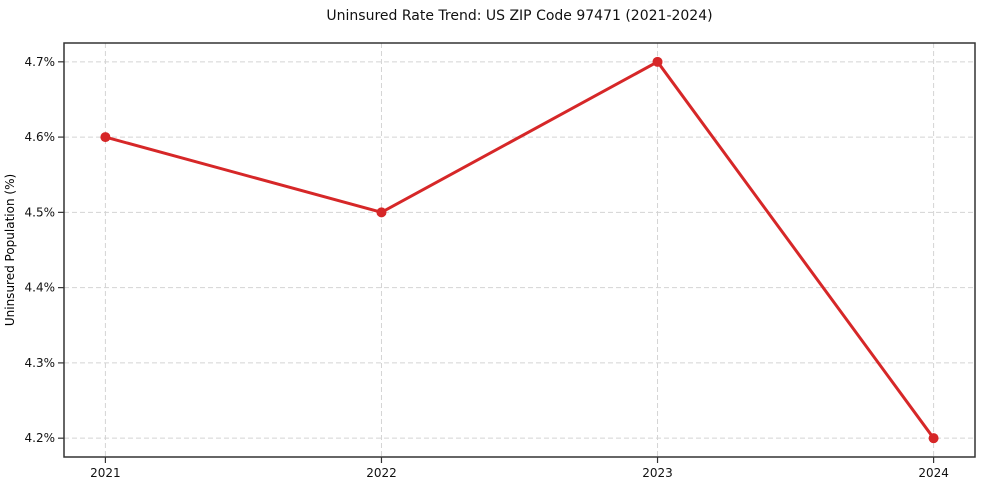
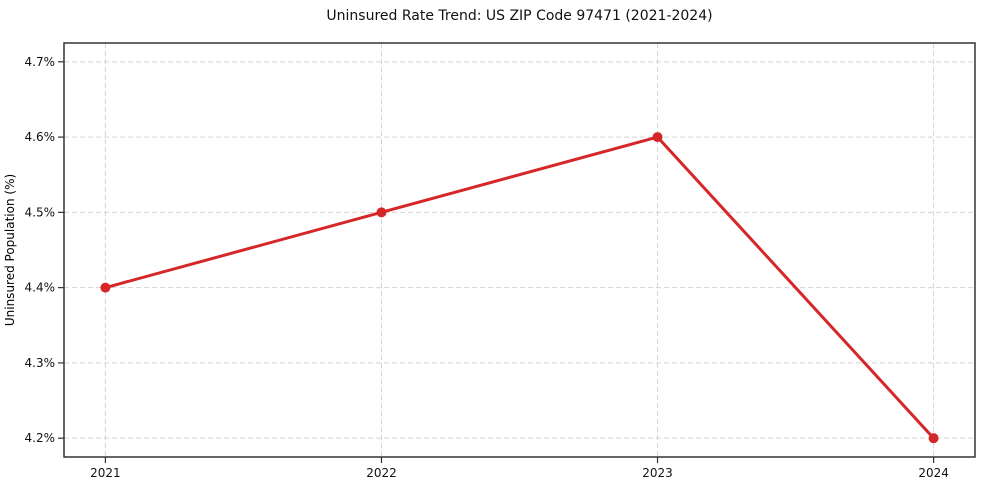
2021: 4.6% -> 4.4%
2023: 4.7% -> 4.6%
